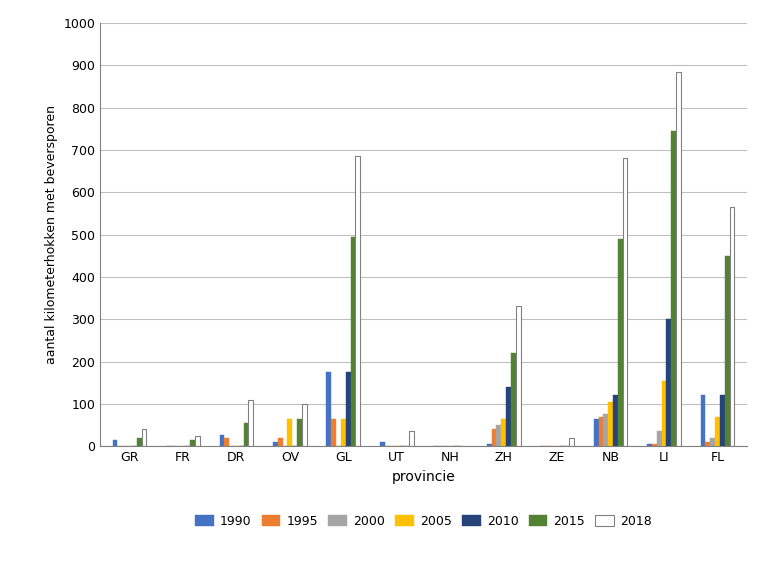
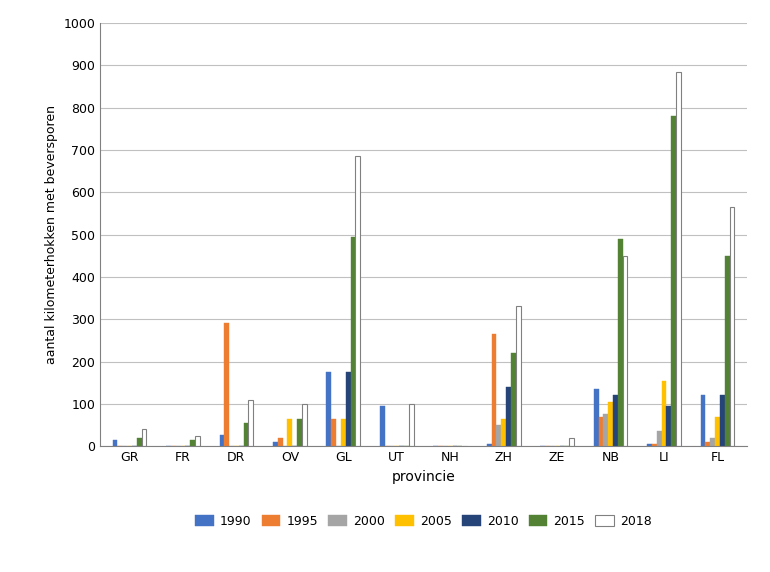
1995/DR: 20 -> 290
1990/UT: 10 -> 95
2018/UT: 35 -> 100
1995/ZH: 40 -> 265
1990/NB: 65 -> 135
2018/NB: 680 -> 450
2010/LI: 300 -> 95
2015/LI: 745 -> 780
